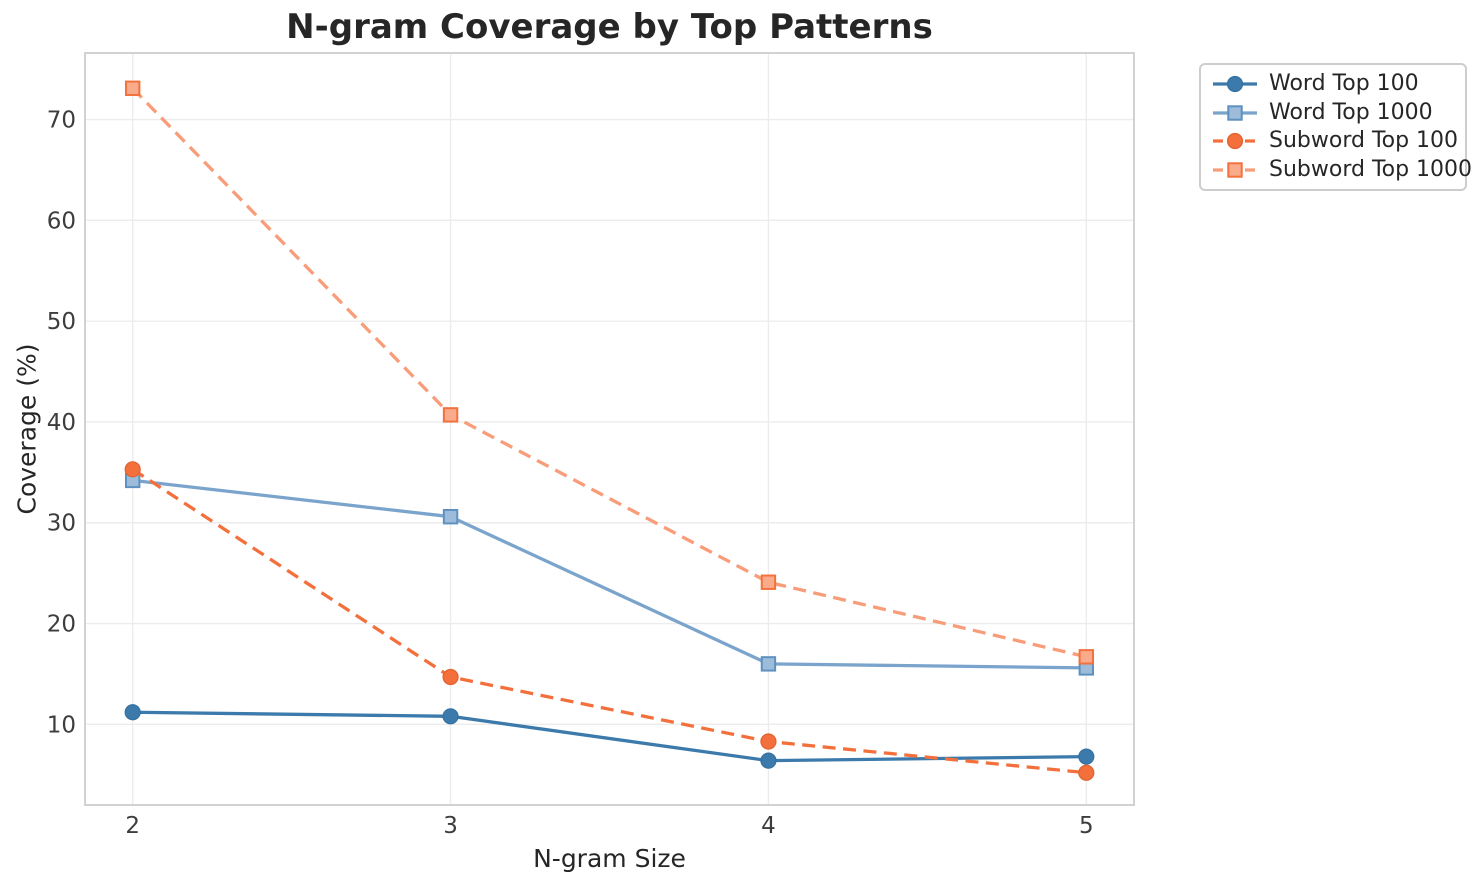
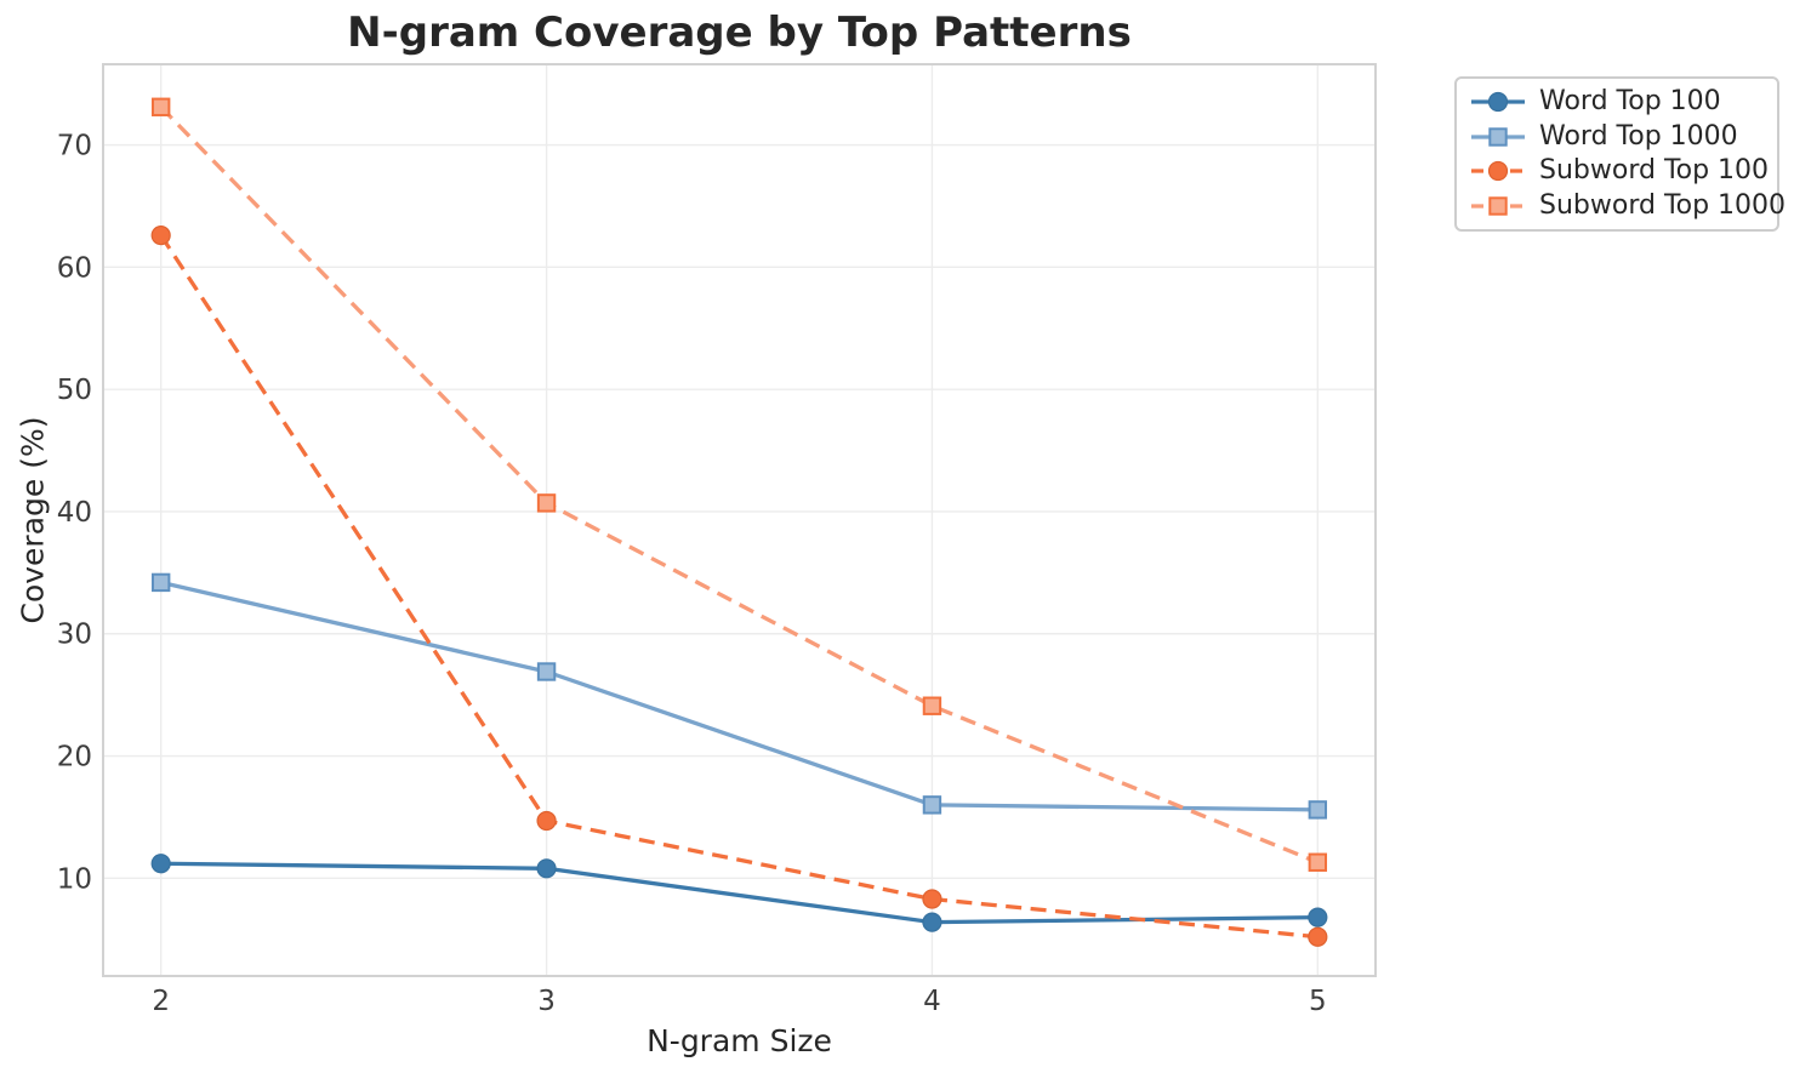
Subword Top 100/2: 35.3 -> 62.6
Word Top 1000/3: 30.6 -> 26.9
Subword Top 1000/5: 16.7 -> 11.3
